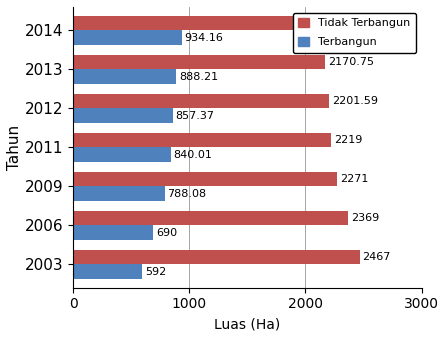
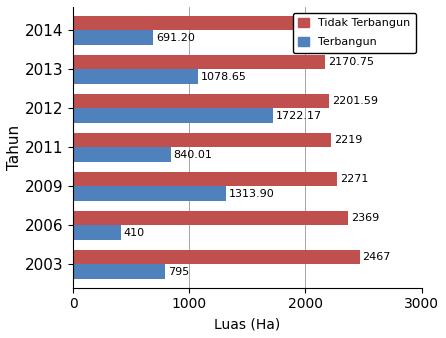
Terbangun/2014: 934.16 -> 691.20
Terbangun/2013: 888.21 -> 1078.65
Terbangun/2012: 857.37 -> 1722.17
Terbangun/2009: 788.08 -> 1313.90
Terbangun/2006: 690 -> 410
Terbangun/2003: 592 -> 795
